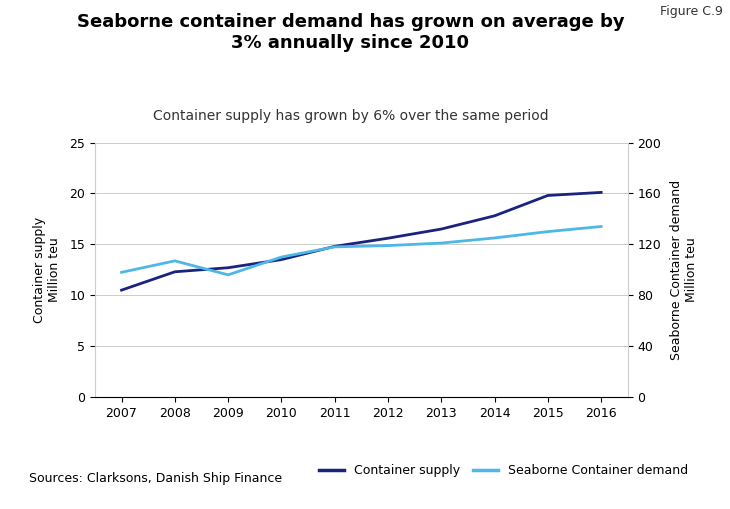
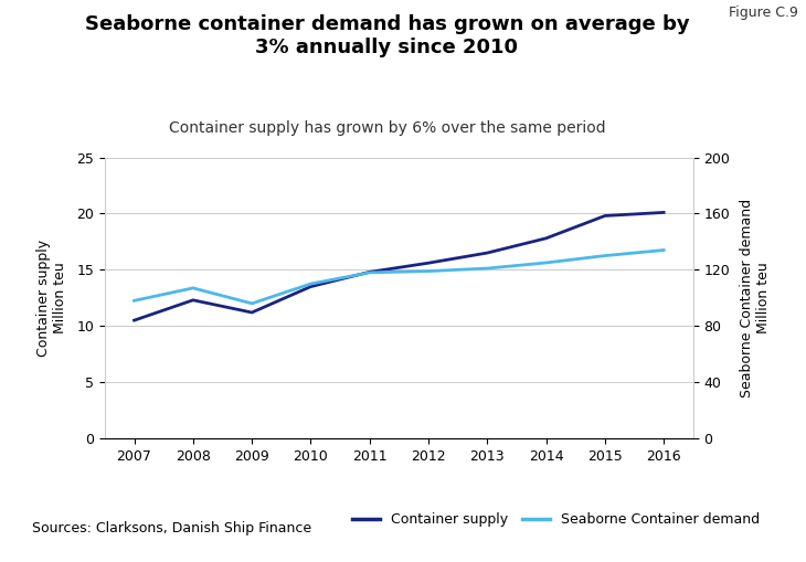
Container supply/2009: 12.7 -> 11.2
